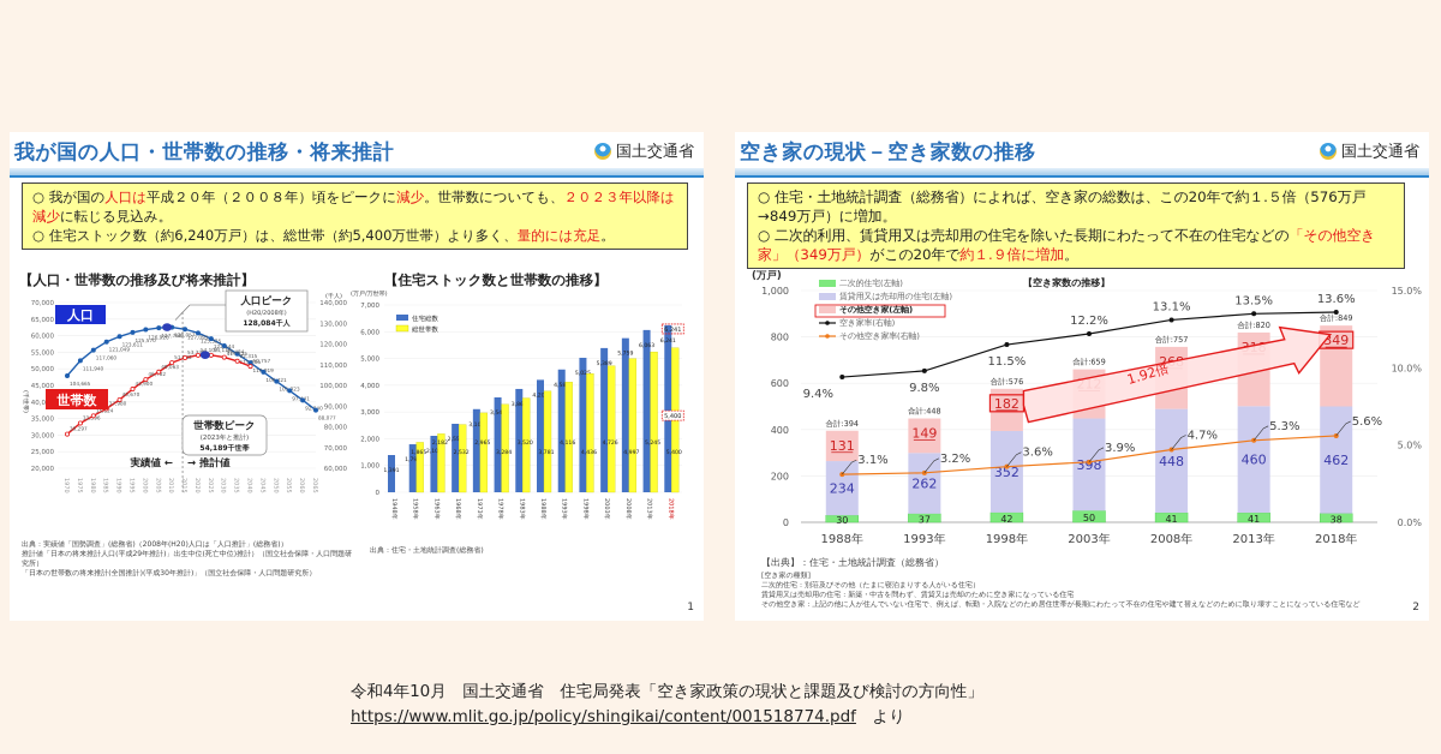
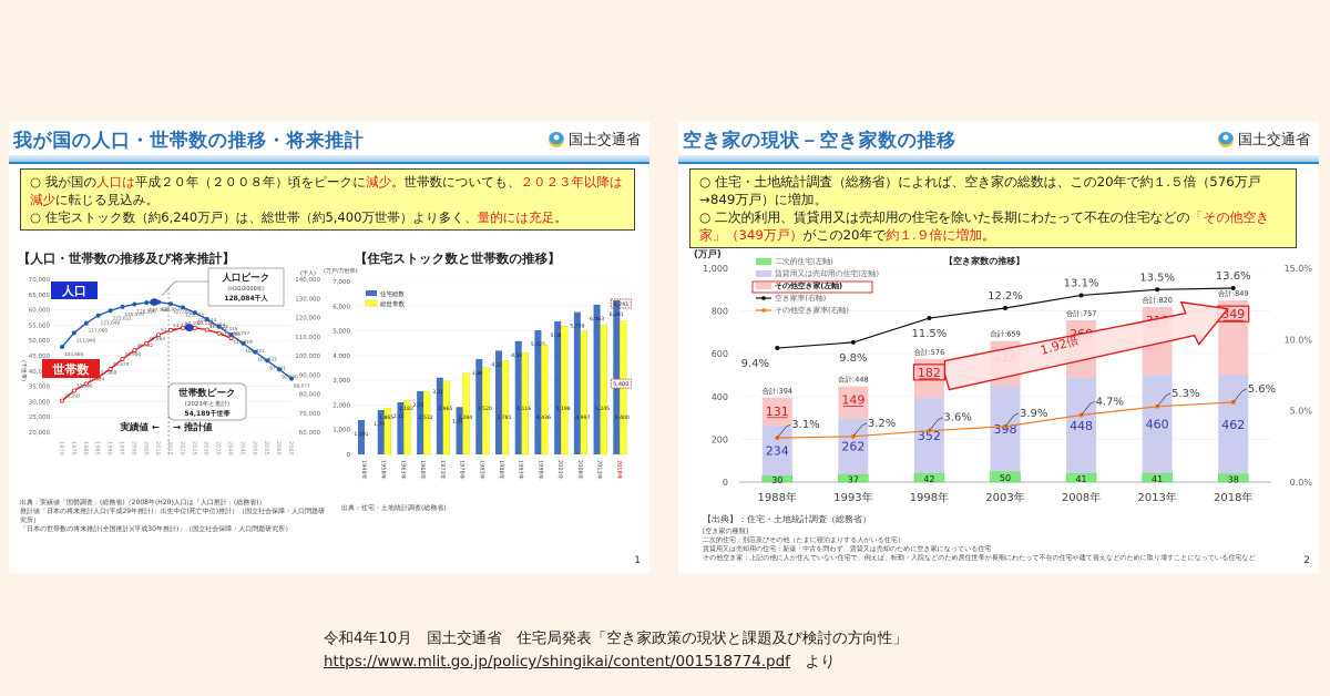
【住宅ストック数と世帯数の推移】/住宅総数/1978年: 3,545 -> 1,916
【住宅ストック数と世帯数の推移】/総世帯数/2003年: 4,726 -> 5,198
